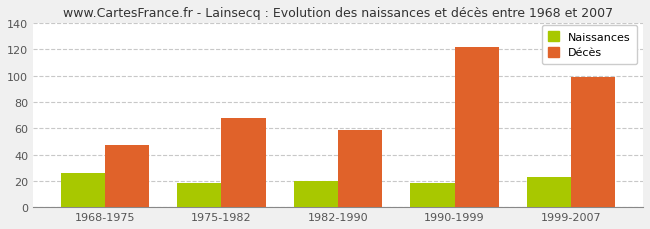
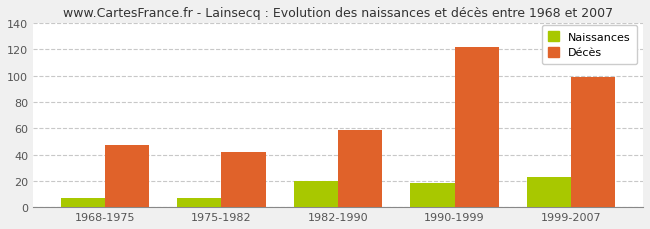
Naissances/1968-1975: 26 -> 7
Naissances/1975-1982: 18 -> 7
Décès/1975-1982: 68 -> 42
